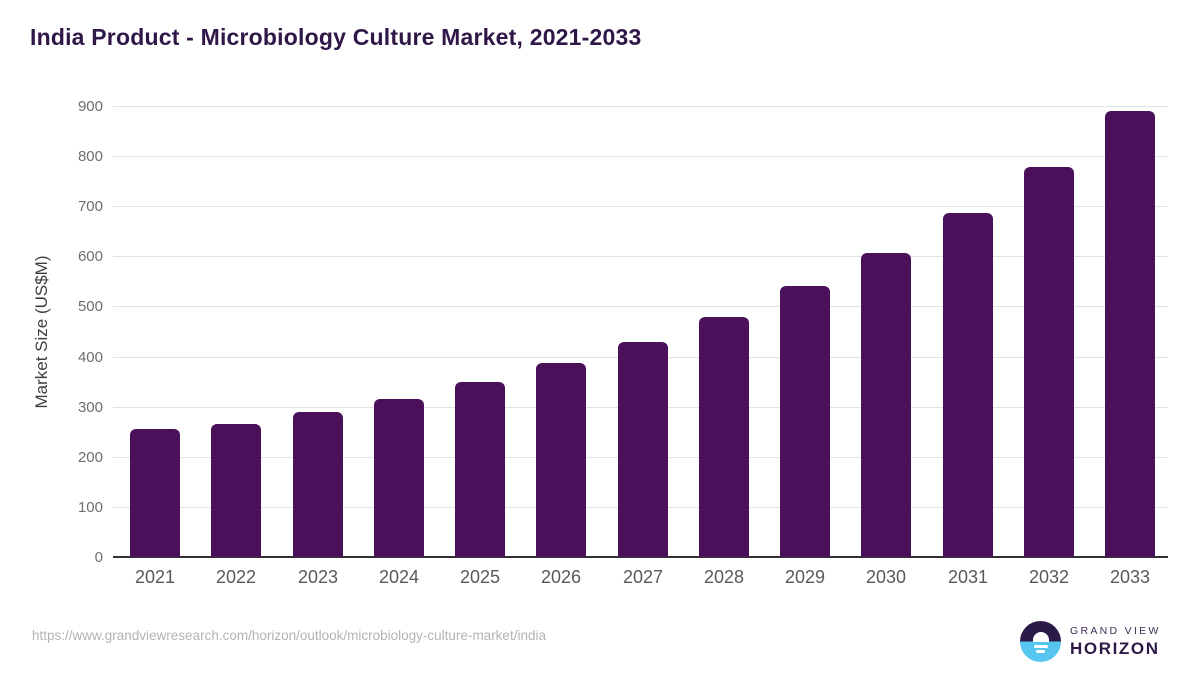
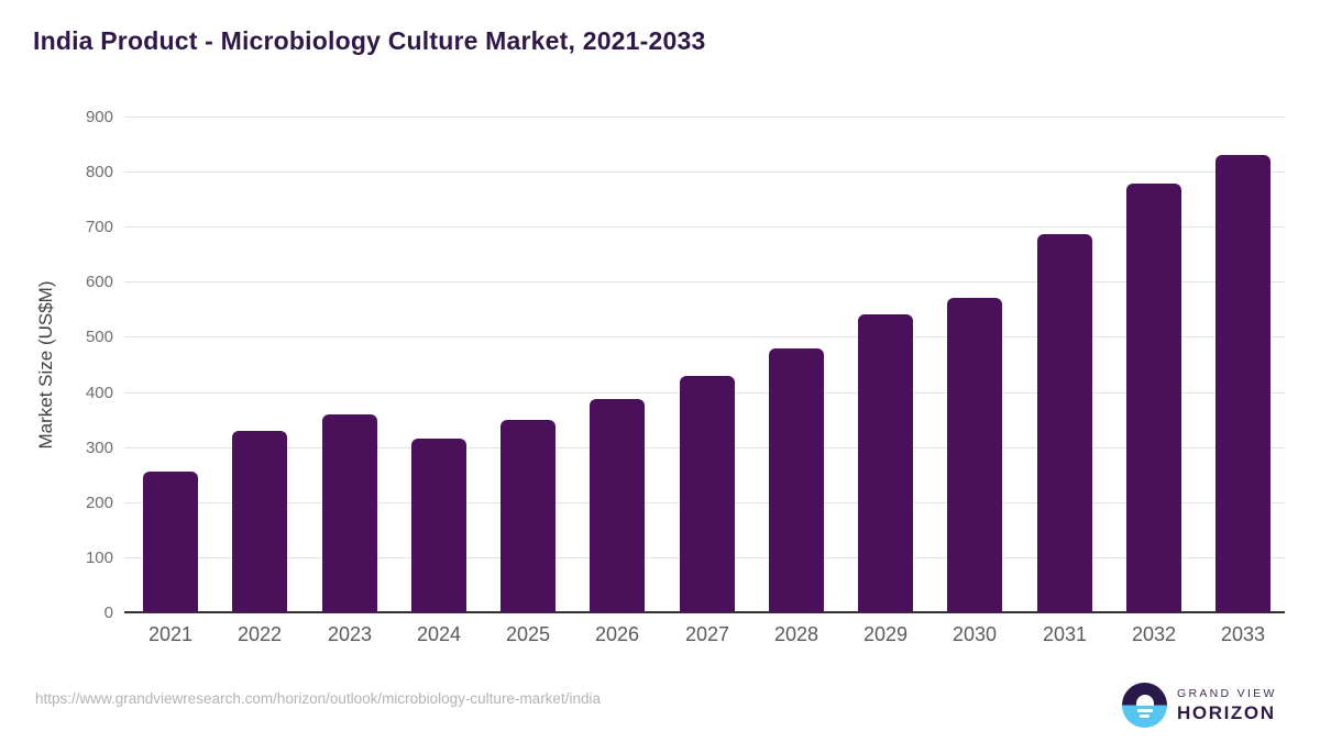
2022: 270 -> 330
2023: 290 -> 360
2030: 610 -> 570
2033: 890 -> 830
